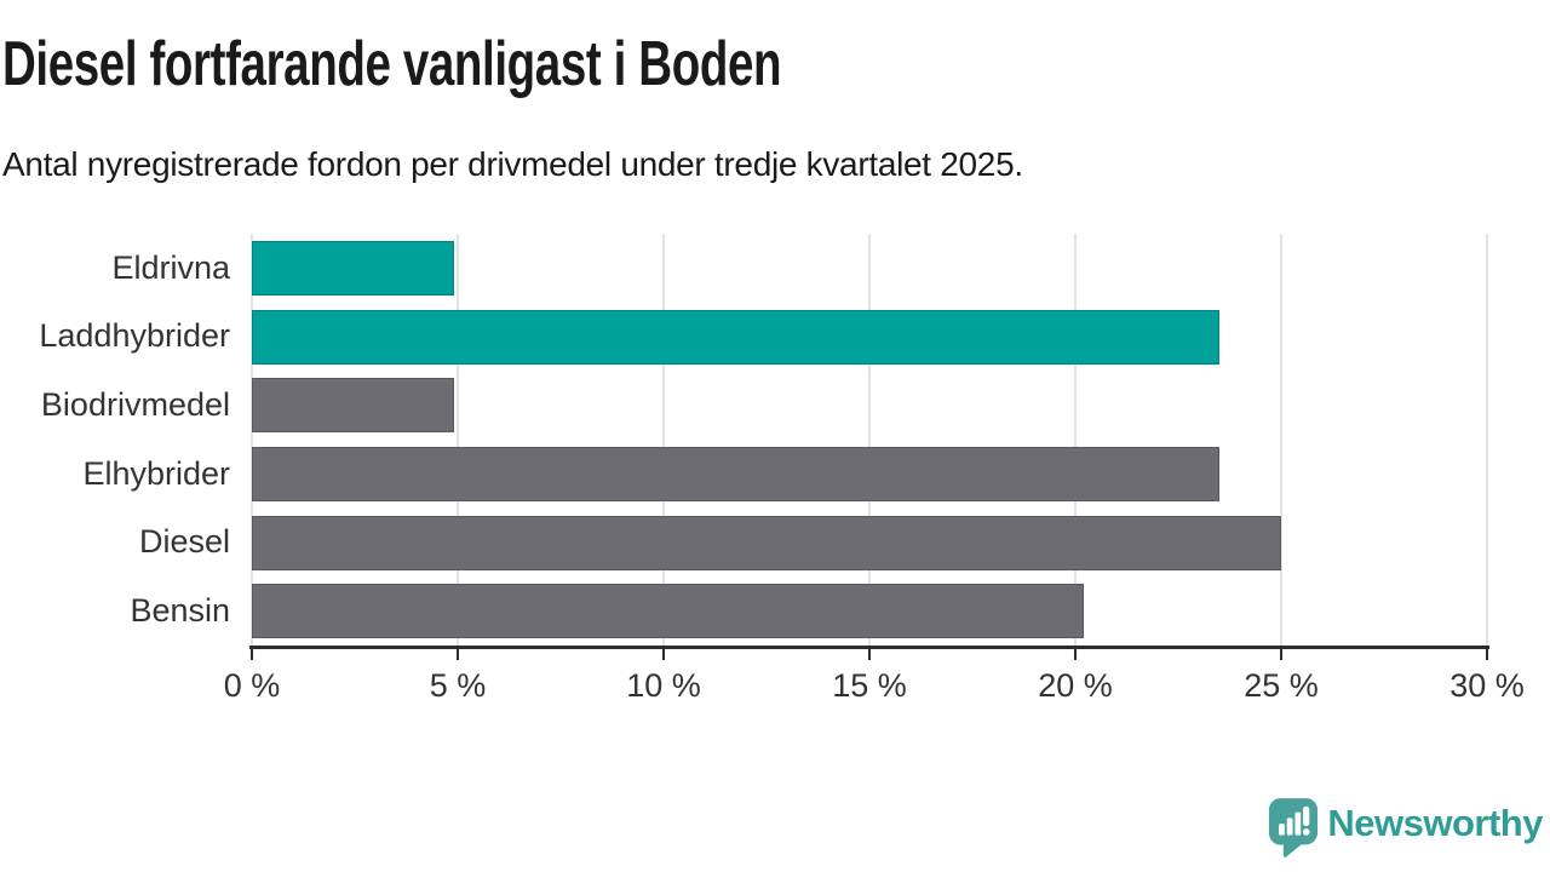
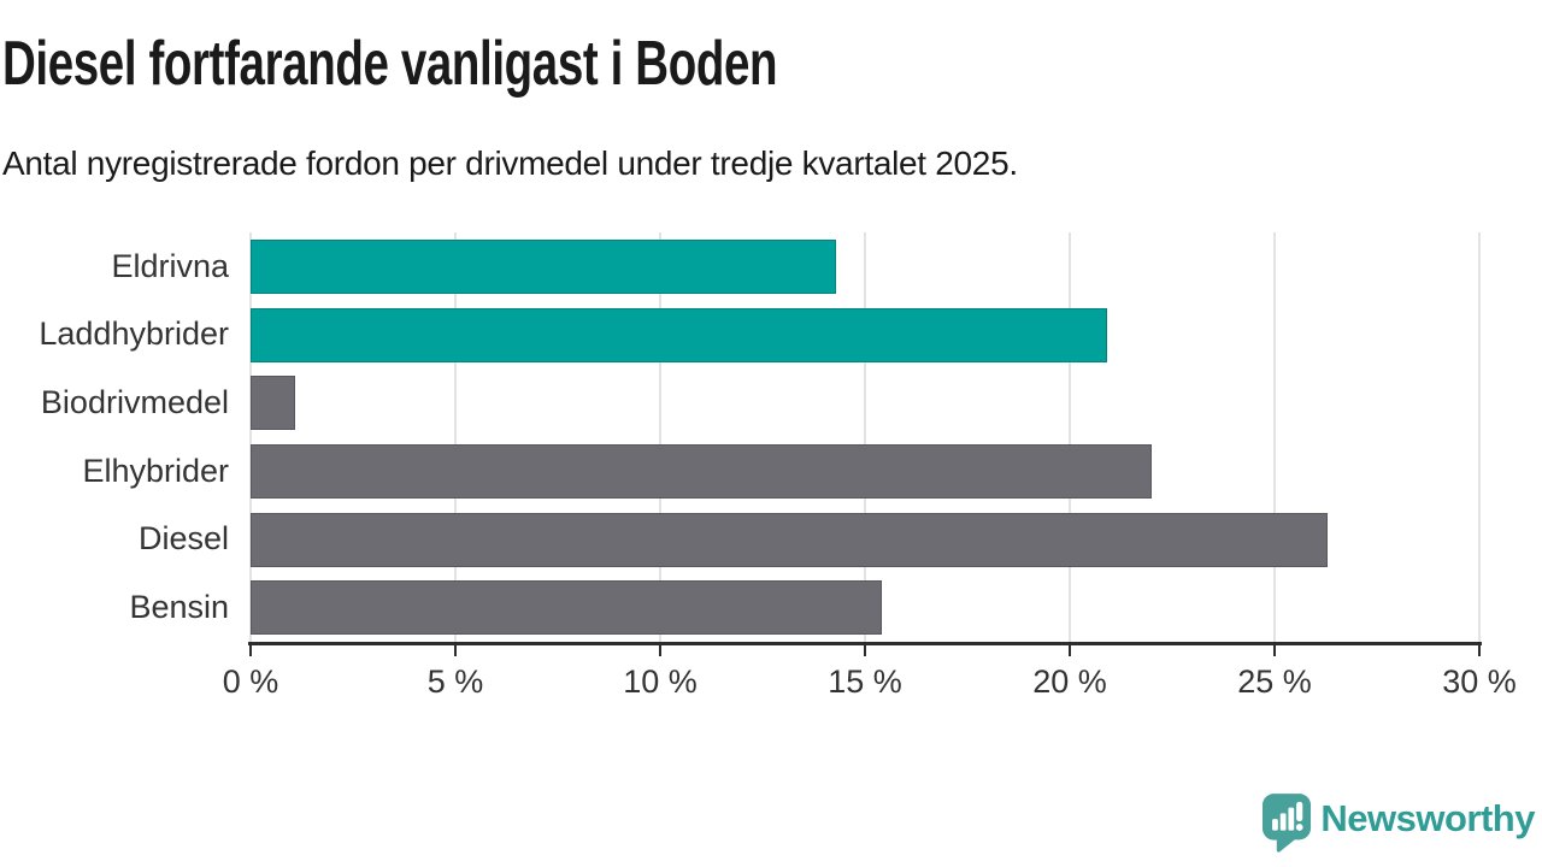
Eldrivna: 4.9% -> 14.3%
Laddhybrider: 23.5% -> 20.9%
Biodrivmedel: 4.9% -> 1.1%
Elhybrider: 23.5% -> 22.0%
Diesel: 25.0% -> 26.3%
Bensin: 20.2% -> 15.4%
